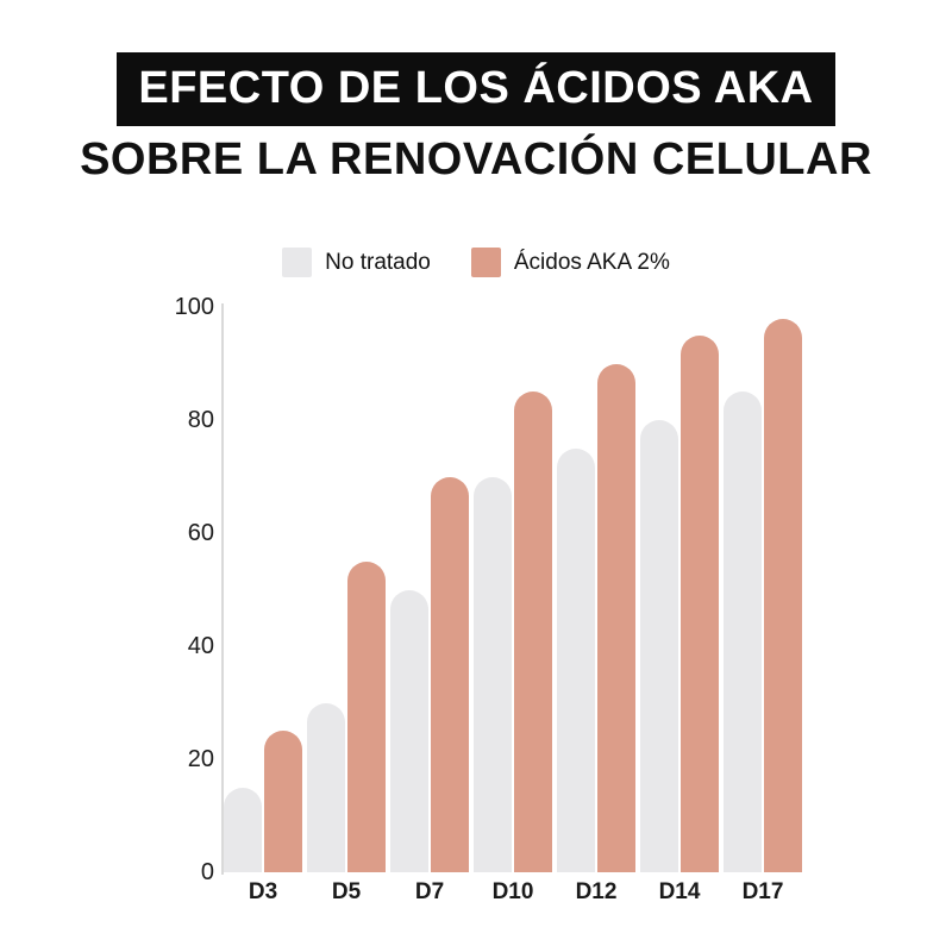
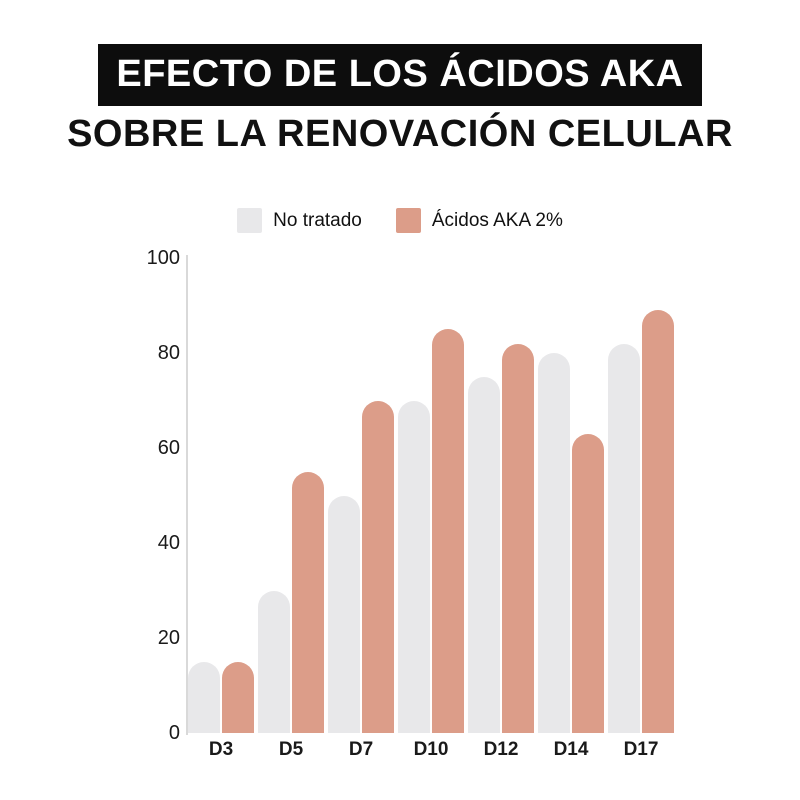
Ácidos AKA 2%/D3: 25 -> 15
Ácidos AKA 2%/D12: 90 -> 82
Ácidos AKA 2%/D14: 95 -> 63
No tratado/D17: 85 -> 82
Ácidos AKA 2%/D17: 98 -> 89
